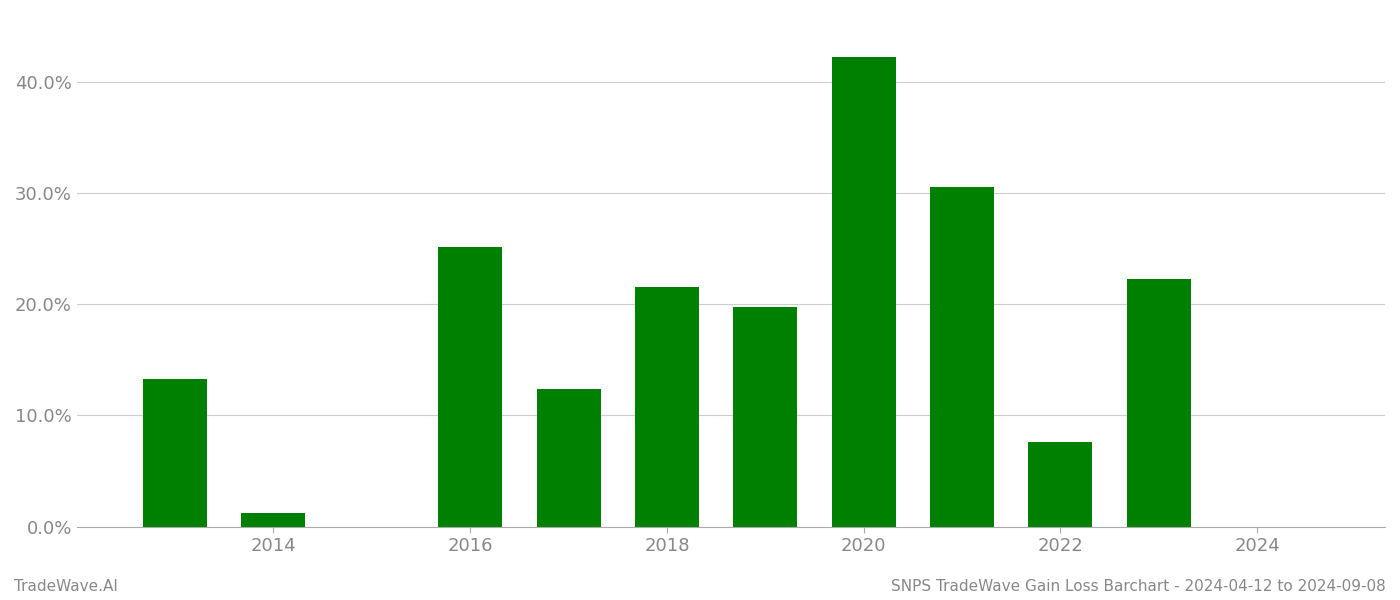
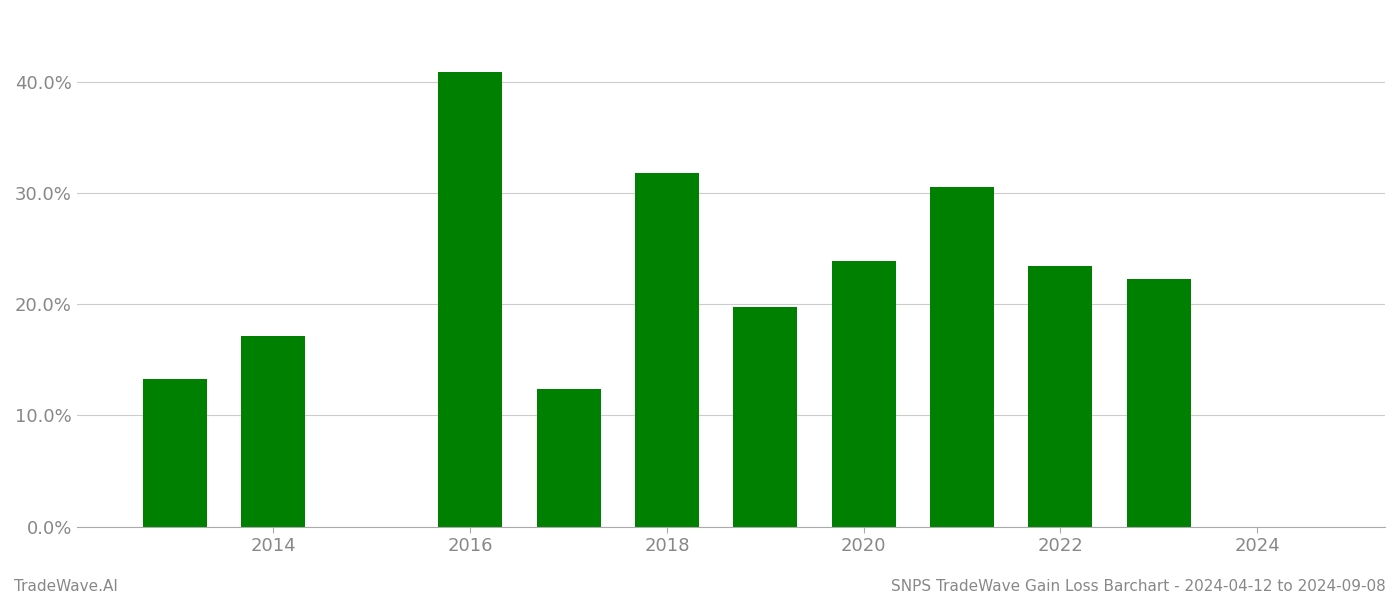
2014: 1.2% -> 17.1%
2016: 25.1% -> 40.9%
2018: 21.5% -> 31.8%
2020: 42.2% -> 23.9%
2022: 7.6% -> 23.4%
